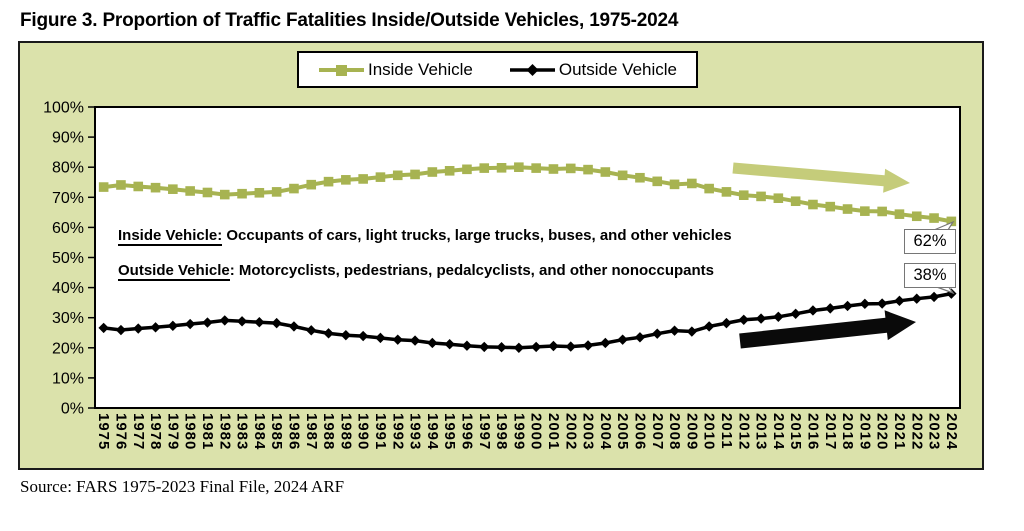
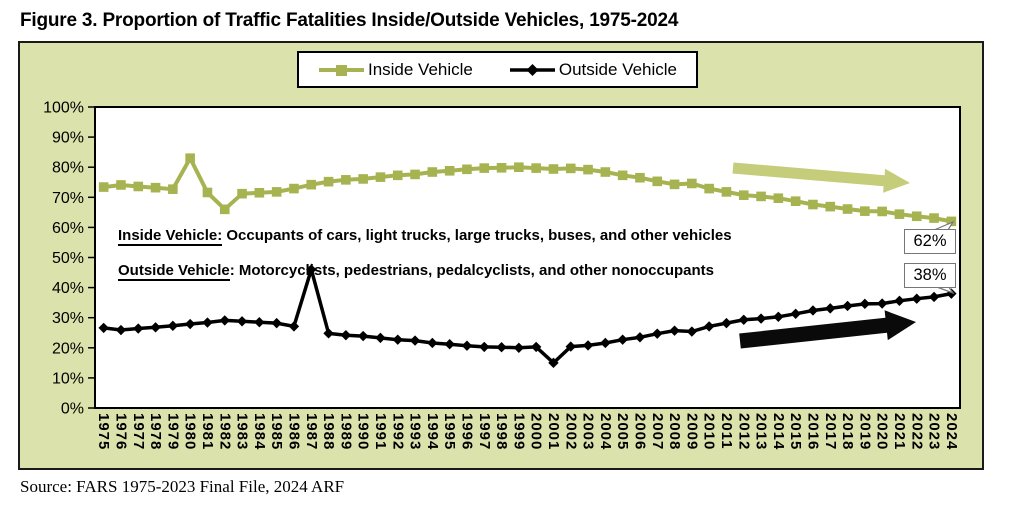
Inside Vehicle/1980: 72% -> 83%
Inside Vehicle/1982: 71% -> 66%
Outside Vehicle/1987: 26% -> 46%
Outside Vehicle/2001: 21% -> 15%
